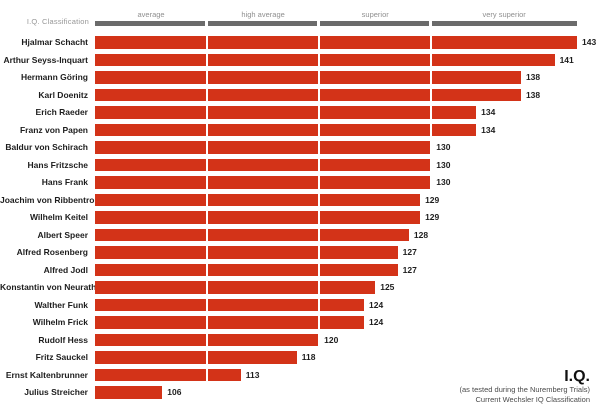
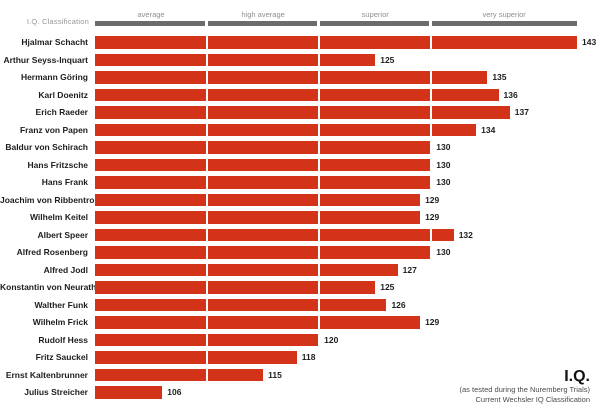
Arthur Seyss-Inquart: 141 -> 125
Hermann Göring: 138 -> 135
Karl Doenitz: 138 -> 136
Erich Raeder: 134 -> 137
Albert Speer: 128 -> 132
Alfred Rosenberg: 127 -> 130
Walther Funk: 124 -> 126
Wilhelm Frick: 124 -> 129
Ernst Kaltenbrunner: 113 -> 115
